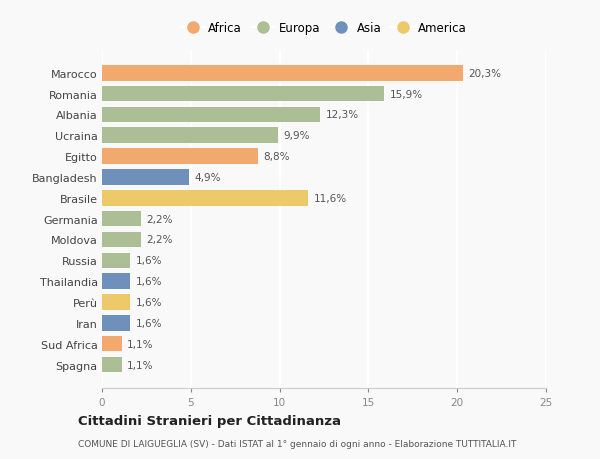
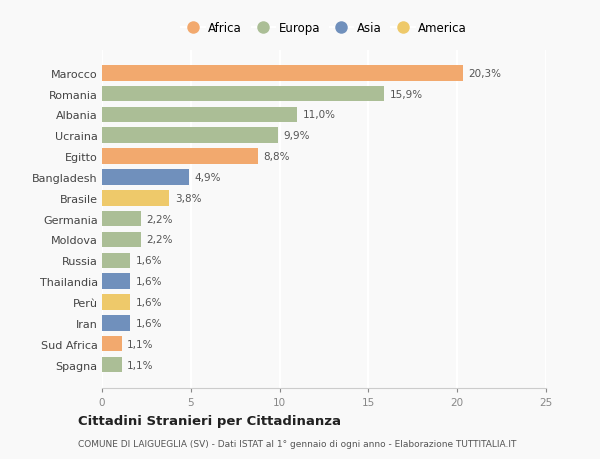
Albania: 12,3% -> 11,0%
Brasile: 11,6% -> 3,8%
